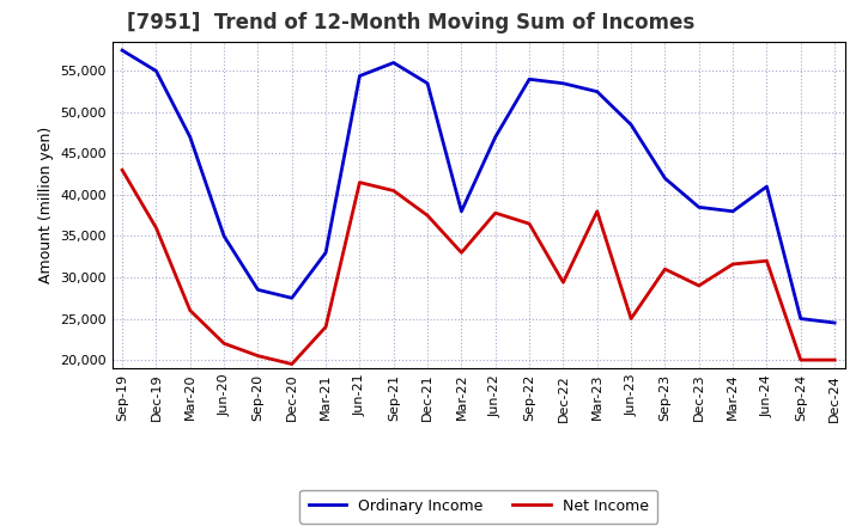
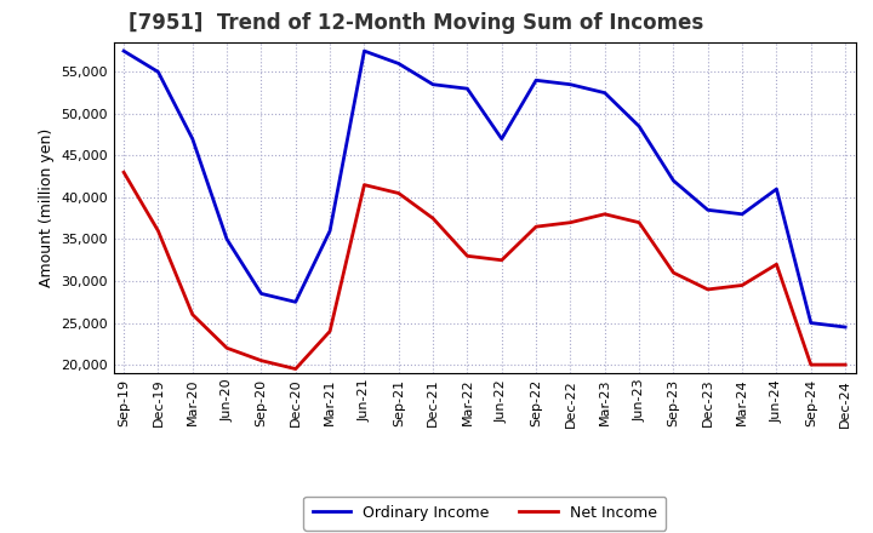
Ordinary Income/Mar-21: 33,000 -> 36,000
Ordinary Income/Jun-21: 54,400 -> 57,500
Ordinary Income/Mar-22: 38,000 -> 53,000
Net Income/Jun-22: 37,800 -> 32,500
Net Income/Dec-22: 29,400 -> 37,000
Net Income/Jun-23: 25,000 -> 37,000
Net Income/Mar-24: 31,600 -> 29,500
